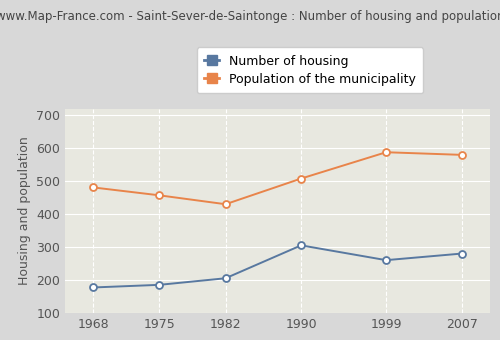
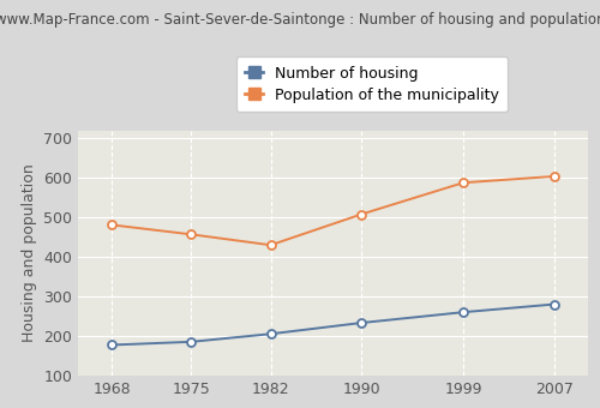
Number of housing/1990: 305 -> 233
Population of the municipality/2007: 580 -> 604
